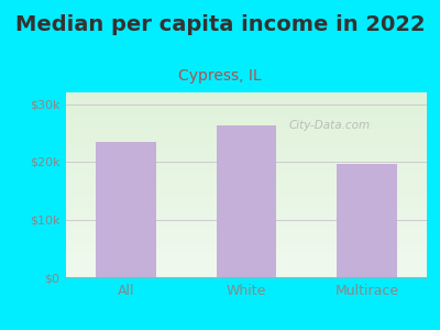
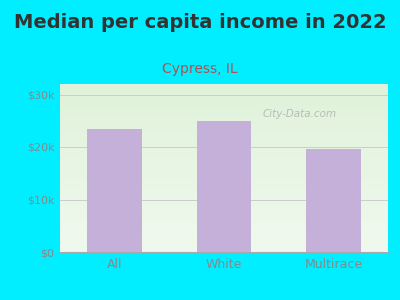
White: $26.2k -> $25.0k
